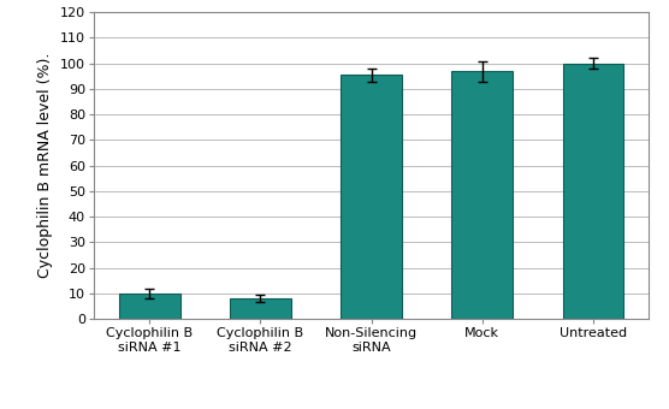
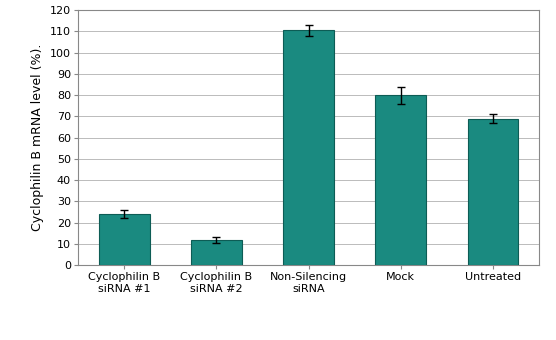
Cyclophilin B siRNA #1: 10.0 -> 24.0
Cyclophilin B siRNA #2: 8.0 -> 12.0
Non-Silencing siRNA: 95.5 -> 110.5
Mock: 97.0 -> 80.0
Untreated: 100.0 -> 69.0
